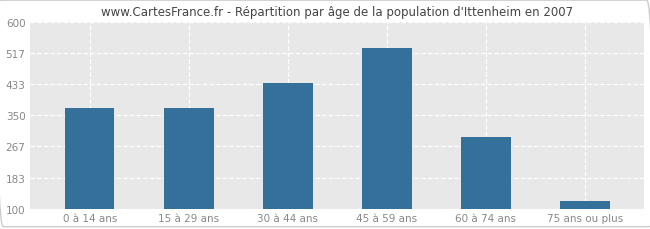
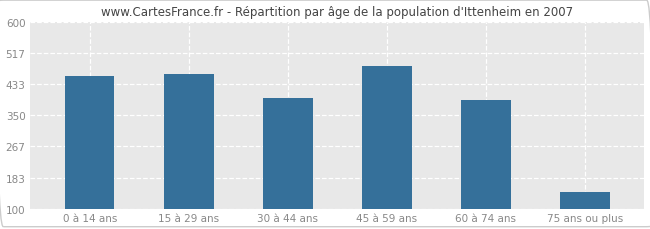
0 à 14 ans: 370 -> 455
15 à 29 ans: 368 -> 460
30 à 44 ans: 435 -> 395
45 à 59 ans: 530 -> 480
60 à 74 ans: 292 -> 390
75 ans ou plus: 120 -> 145
